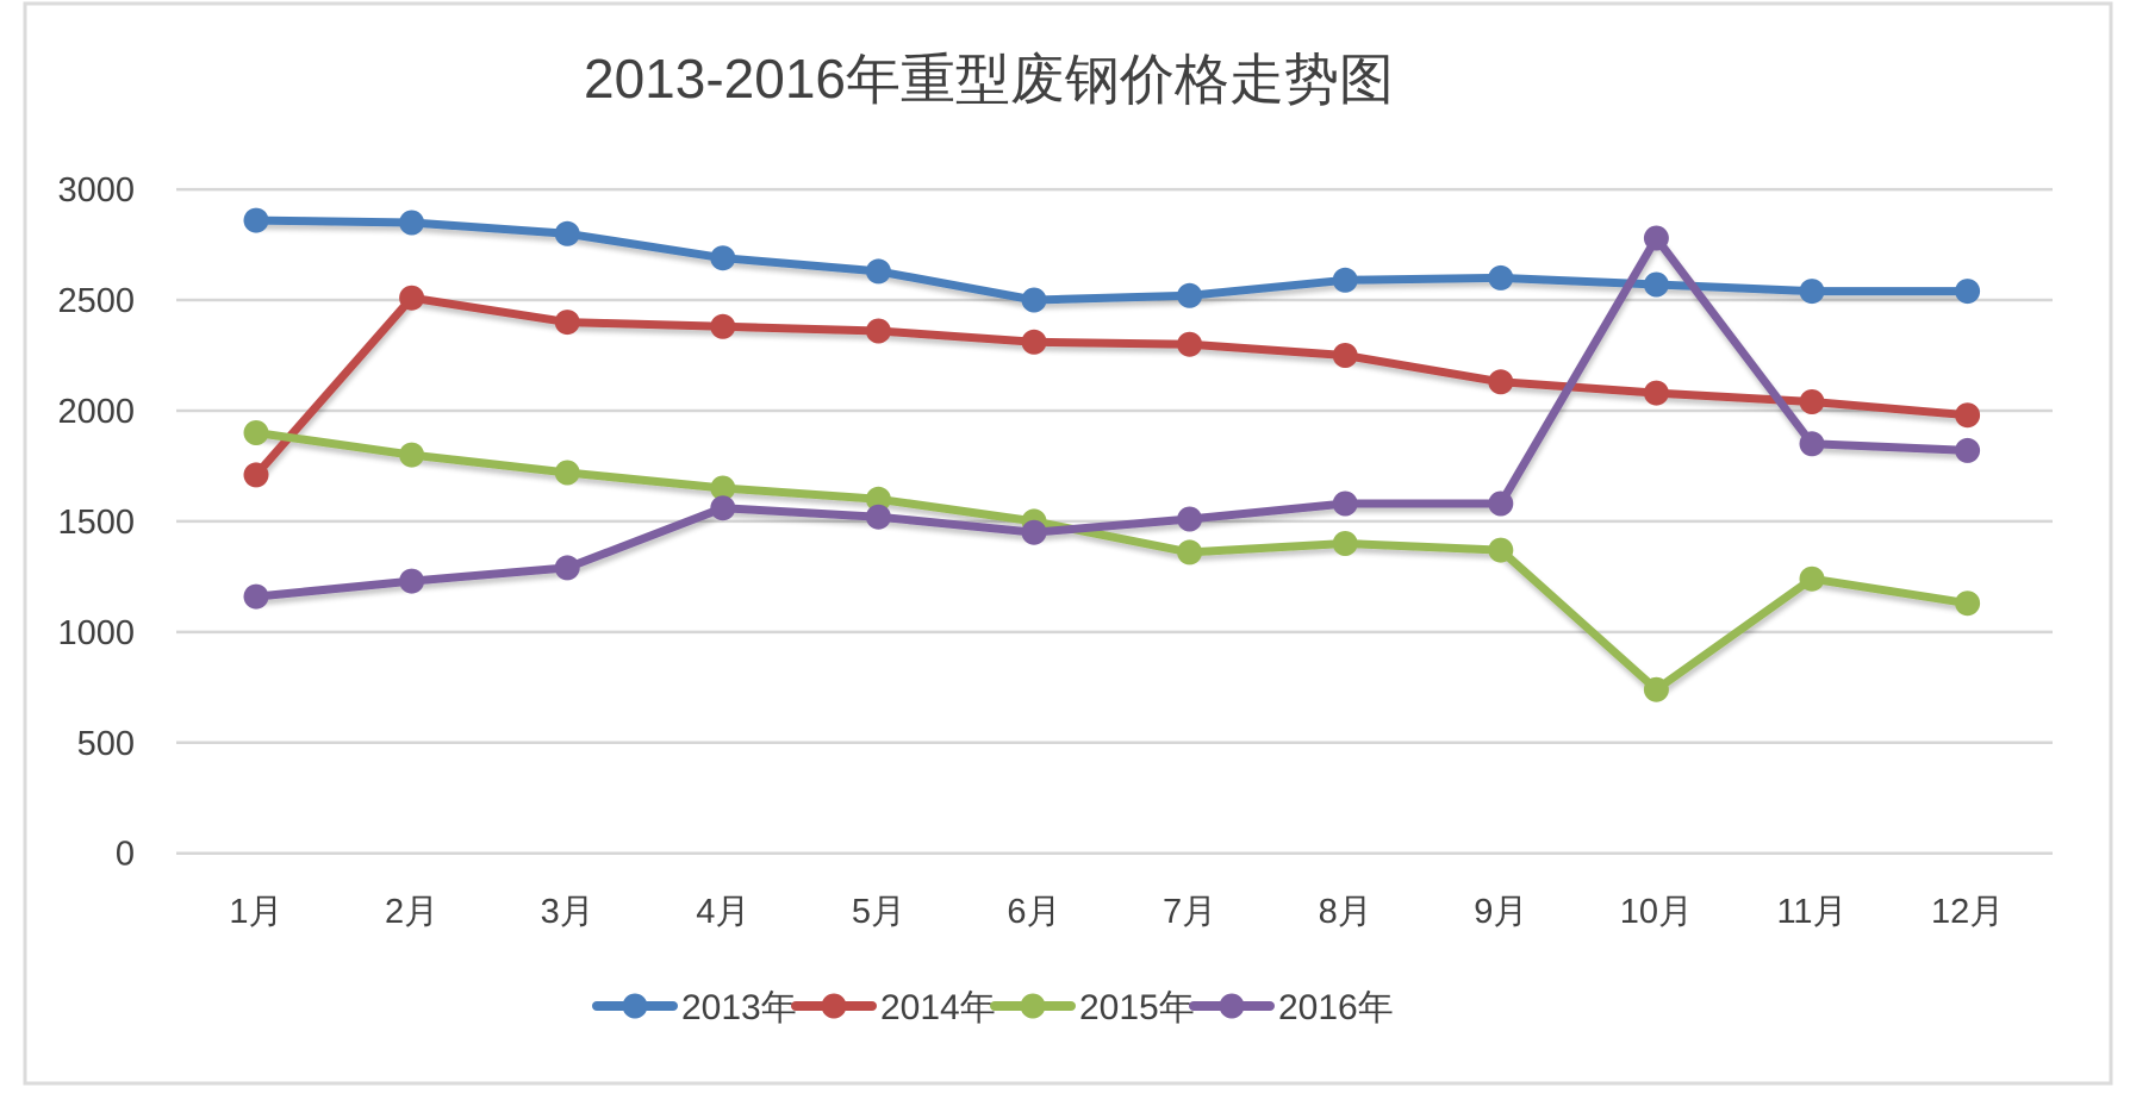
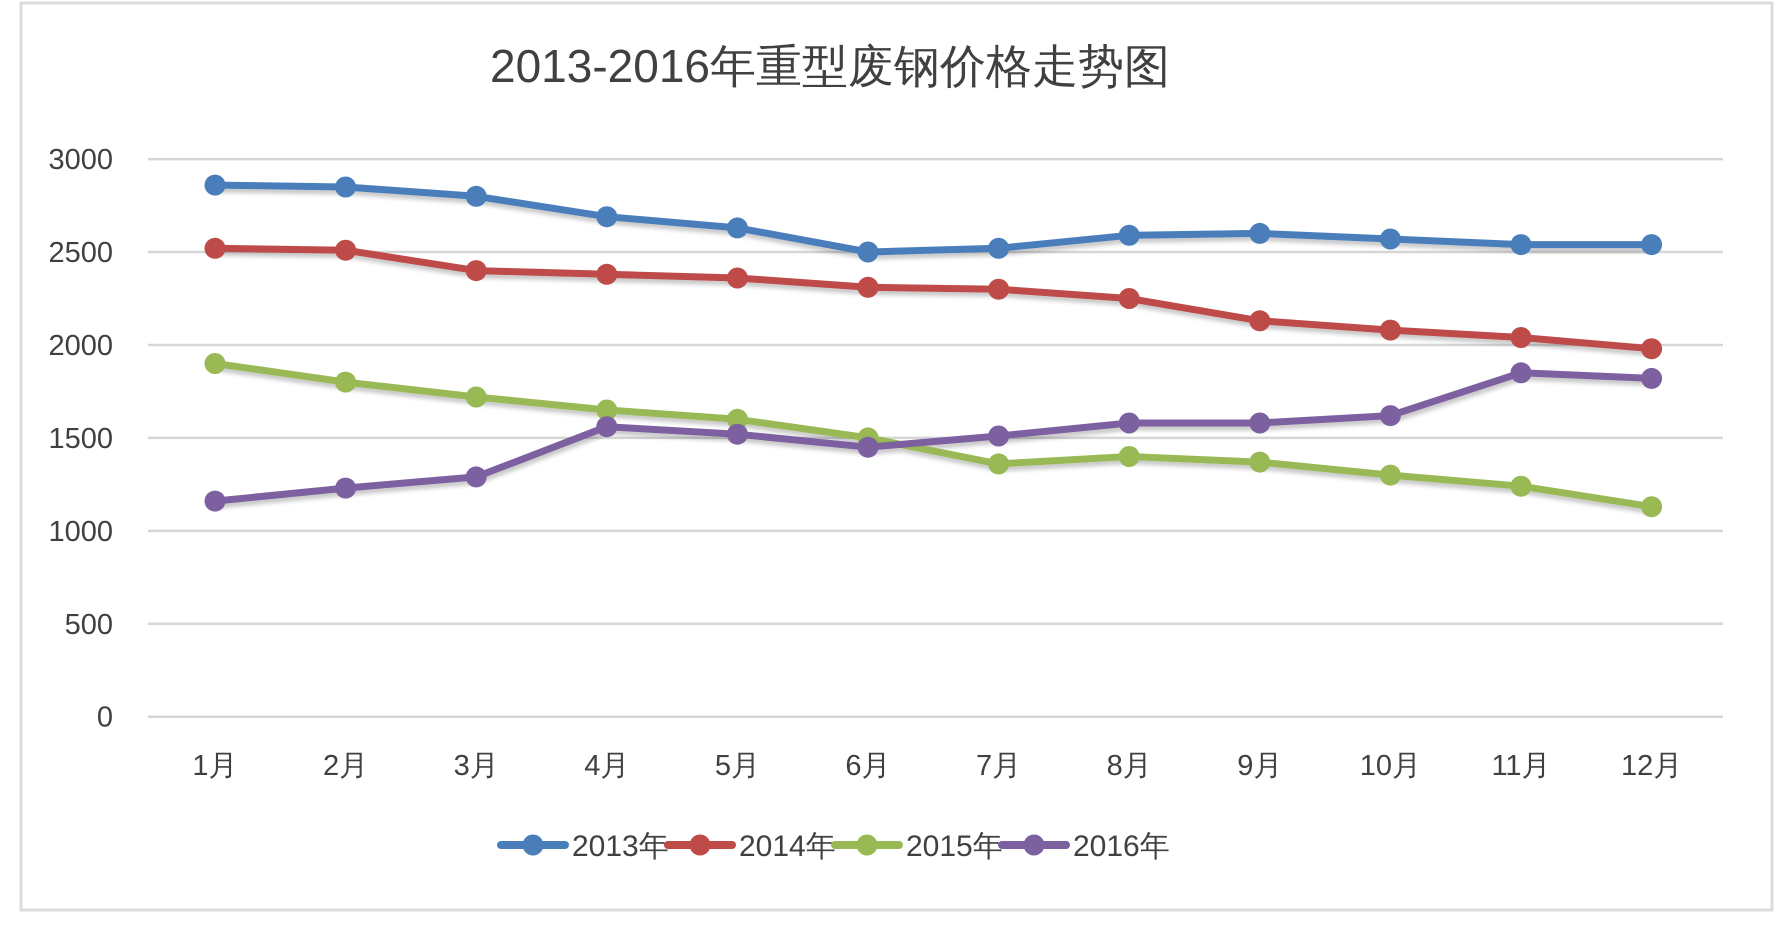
2014年/1月: 1710 -> 2520
2015年/10月: 740 -> 1300
2016年/10月: 2780 -> 1620
